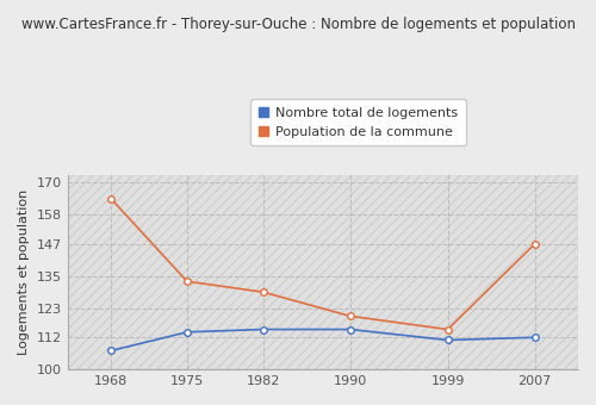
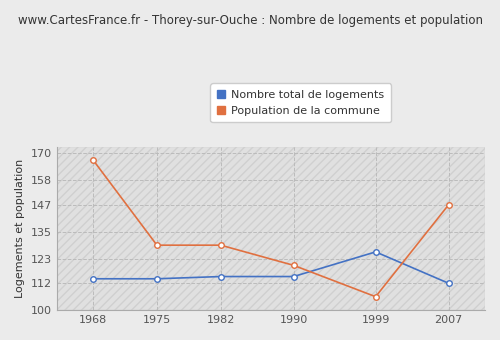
Nombre total de logements/1968: 107 -> 114
Population de la commune/1968: 164 -> 167
Population de la commune/1975: 133 -> 129
Nombre total de logements/1999: 111 -> 126
Population de la commune/1999: 115 -> 106
